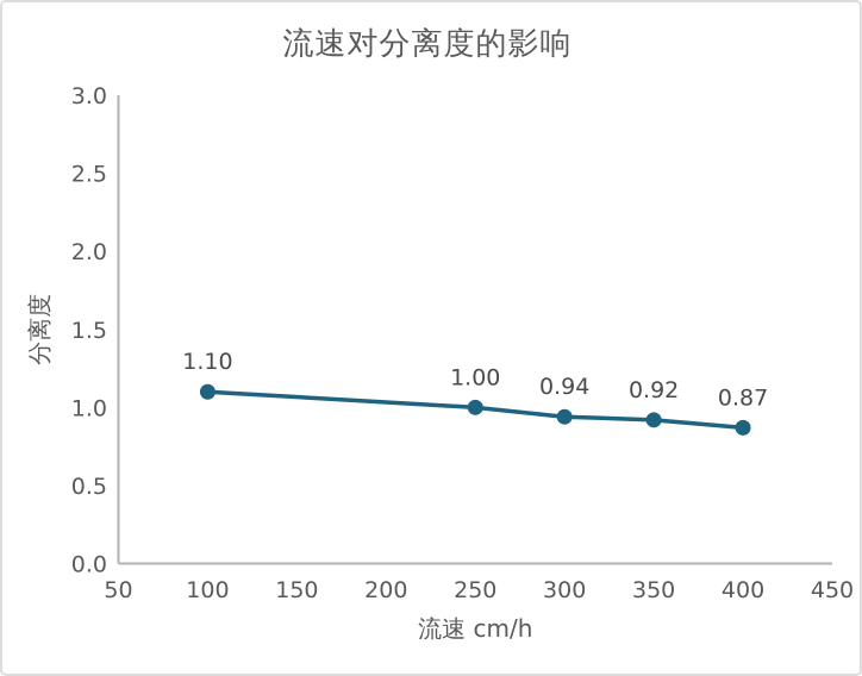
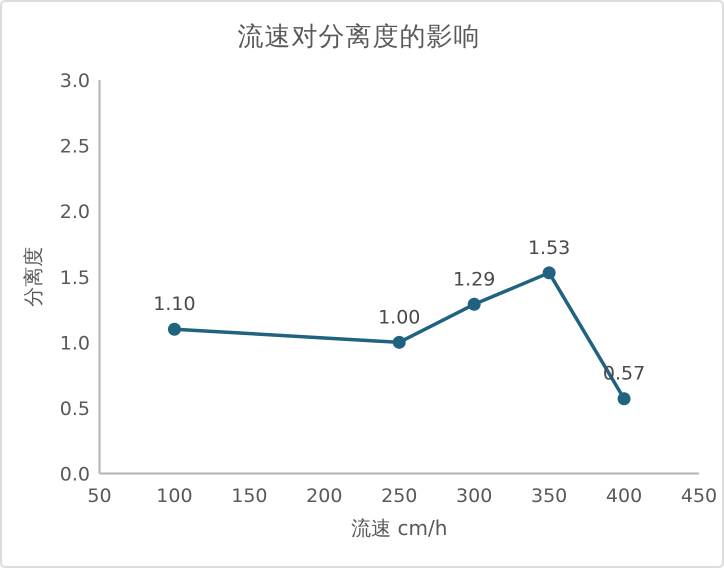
300: 0.94 -> 1.29
350: 0.92 -> 1.53
400: 0.87 -> 0.57
